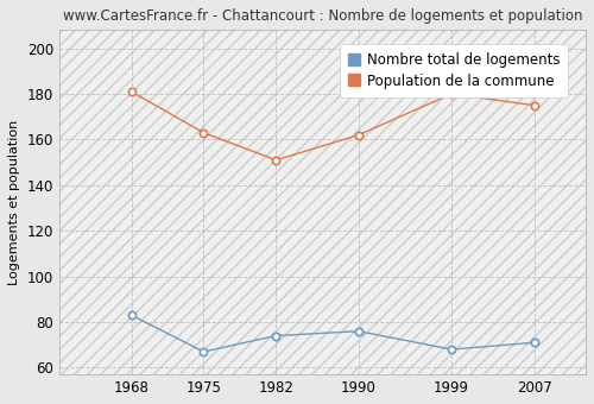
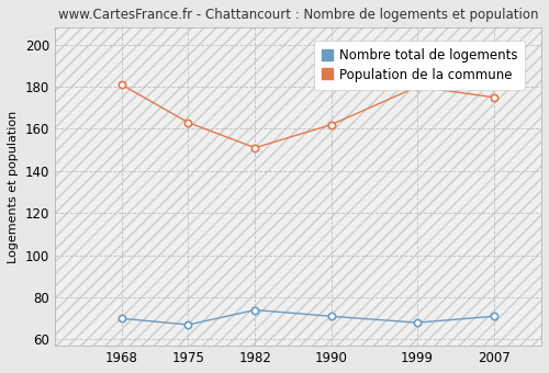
Nombre total de logements/1968: 83 -> 70
Nombre total de logements/1990: 76 -> 71
